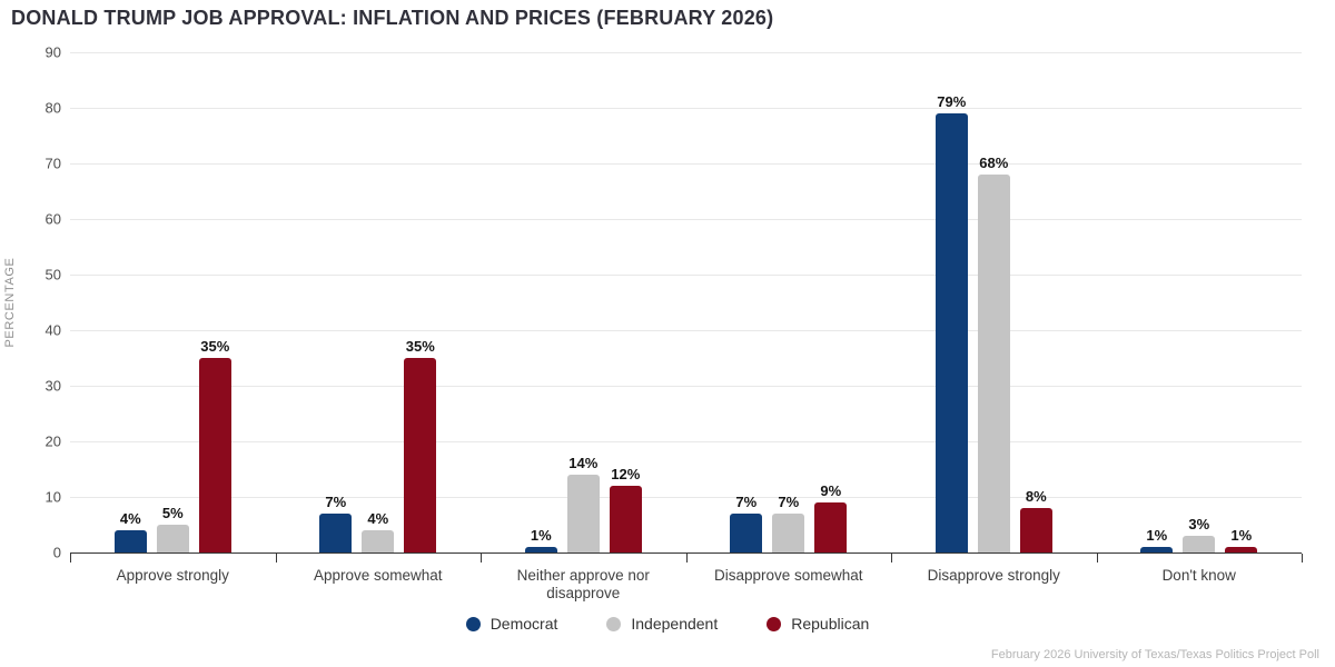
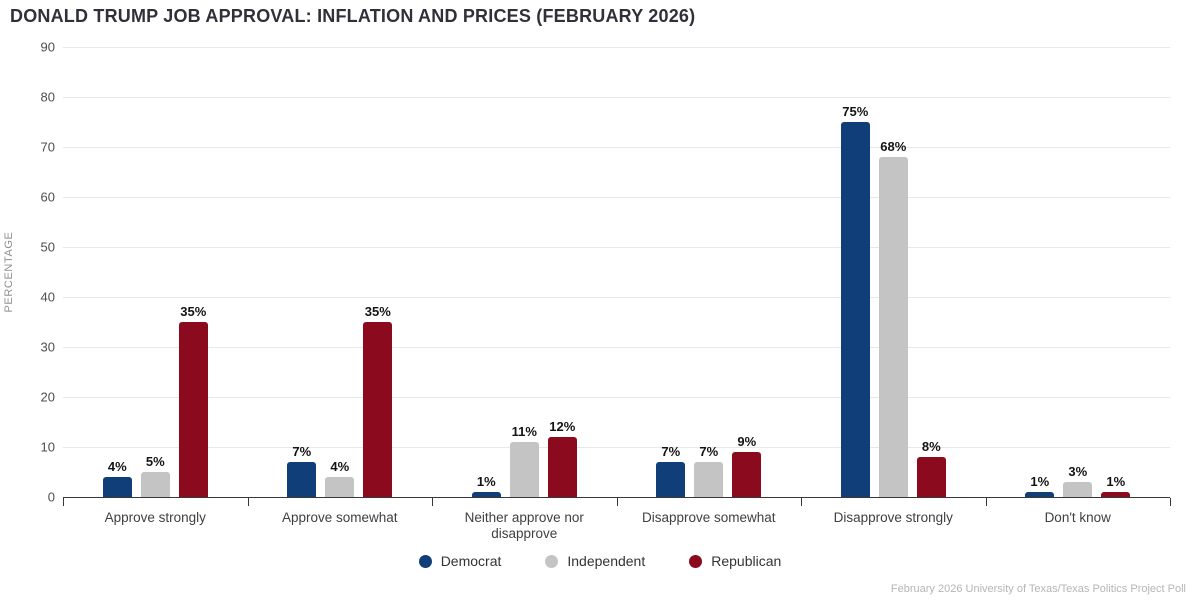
Independent/Neither approve nor disapprove: 14% -> 11%
Democrat/Disapprove strongly: 79% -> 75%
